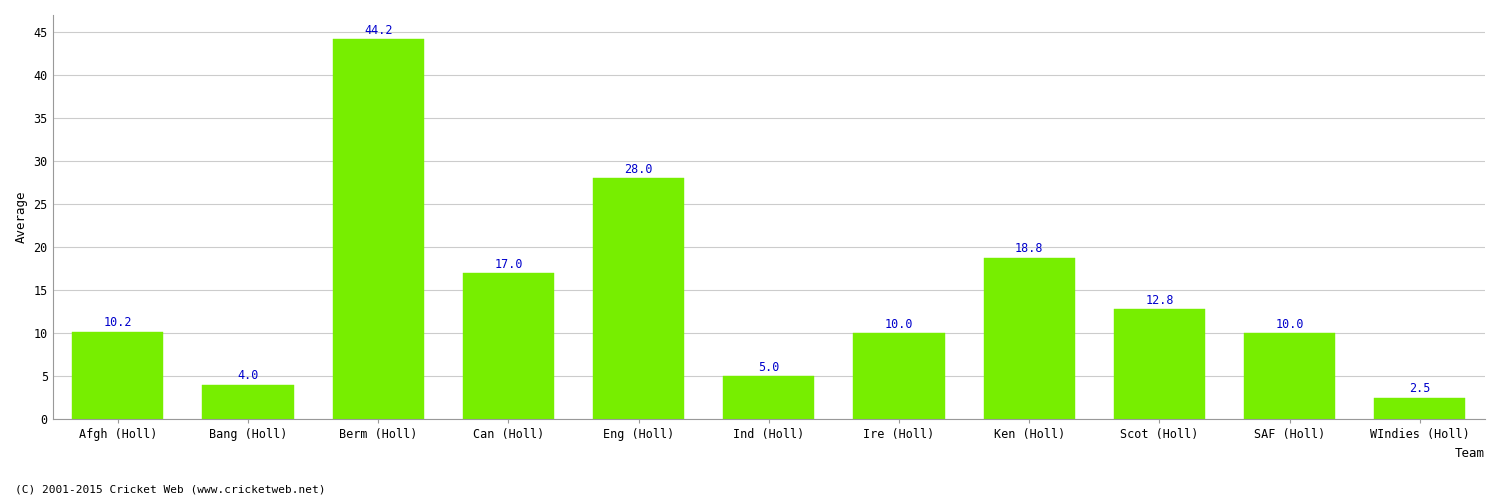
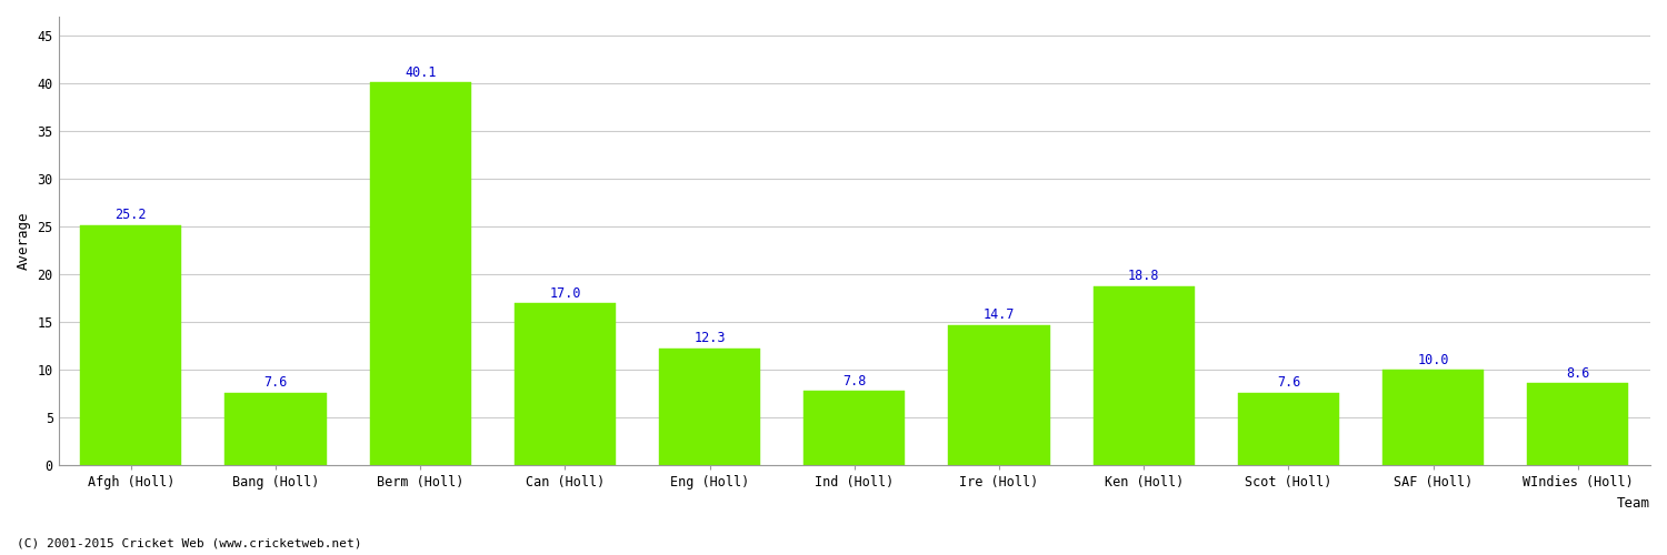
Afgh (Holl): 10.2 -> 25.2
Bang (Holl): 4.0 -> 7.6
Berm (Holl): 44.2 -> 40.1
Eng (Holl): 28.0 -> 12.3
Ind (Holl): 5.0 -> 7.8
Ire (Holl): 10.0 -> 14.7
Scot (Holl): 12.8 -> 7.6
WIndies (Holl): 2.5 -> 8.6
